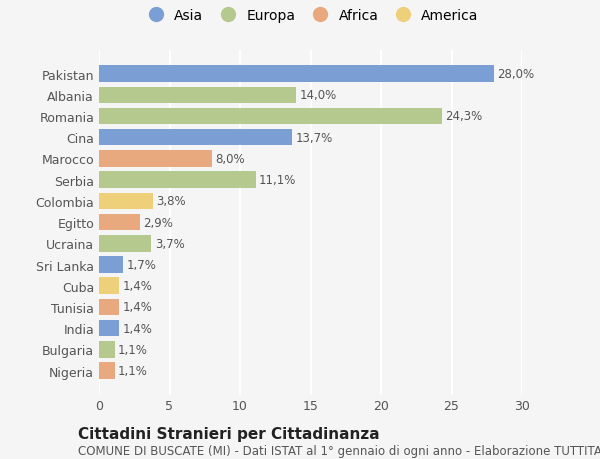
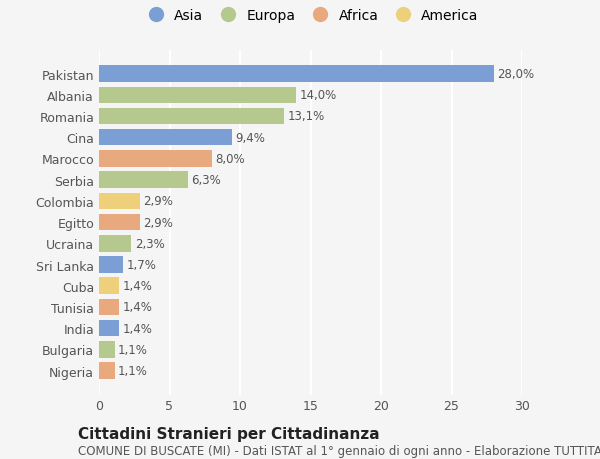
Romania: 24,3% -> 13,1%
Cina: 13,7% -> 9,4%
Serbia: 11,1% -> 6,3%
Colombia: 3,8% -> 2,9%
Ucraina: 3,7% -> 2,3%
